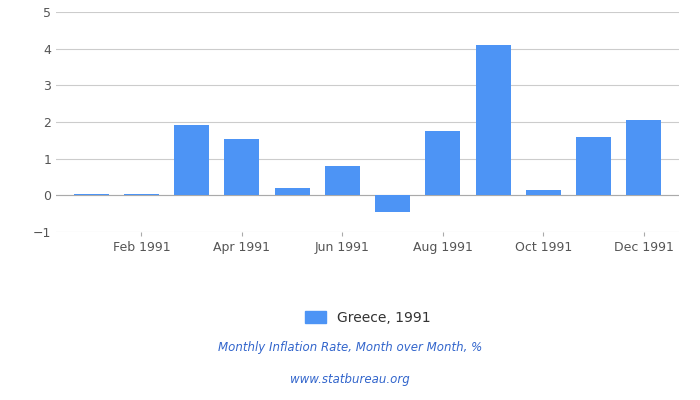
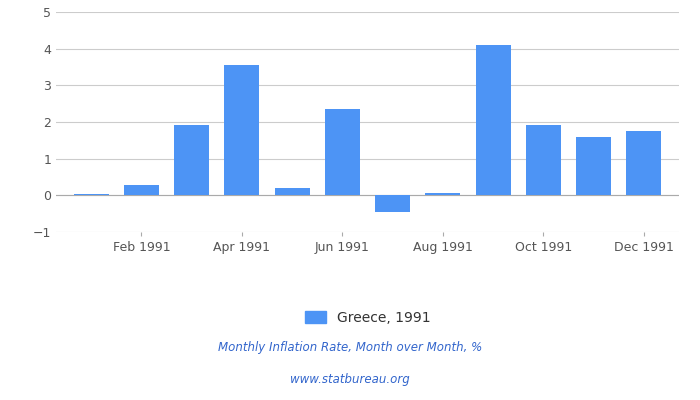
Feb 1991: 0.05 -> 0.27
Apr 1991: 1.55 -> 3.55
Jun 1991: 0.80 -> 2.35
Aug 1991: 1.75 -> 0.07
Oct 1991: 0.15 -> 1.92
Dec 1991: 2.05 -> 1.75
